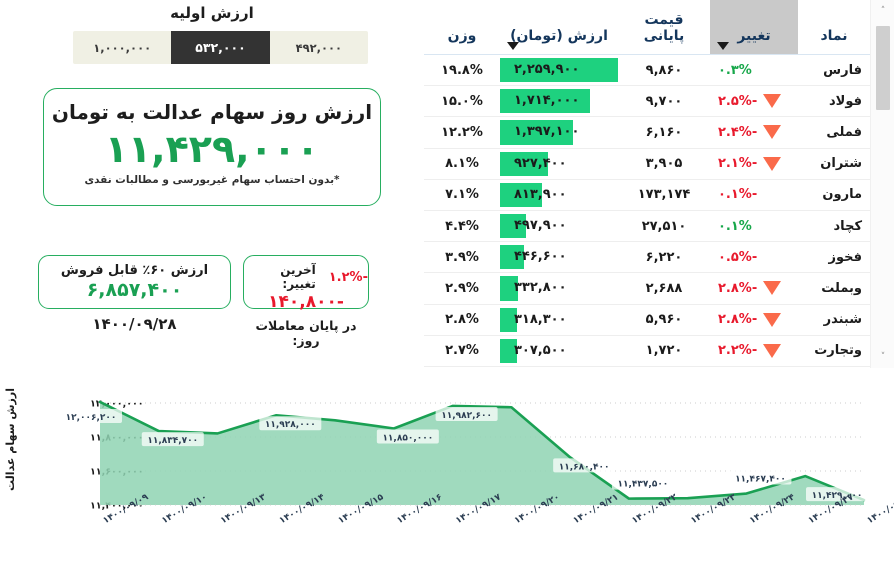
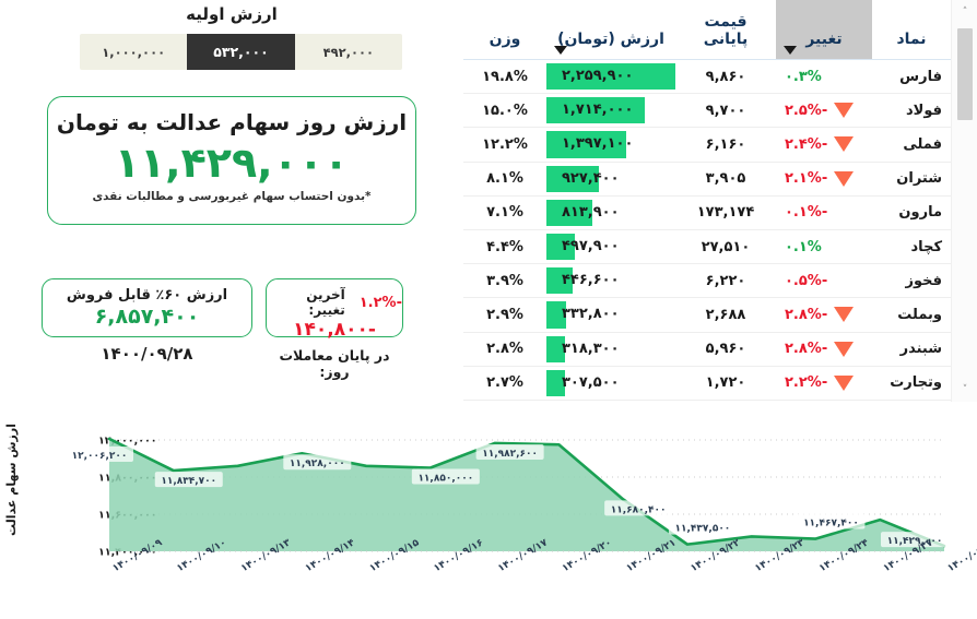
۱۴۰۰/۰۹/۱۳: 11820000 -> 11860000
۱۴۰۰/۰۹/۱۵: 11900000 -> 11860000
۱۴۰۰/۰۹/۲۳: 11440000 -> 11480000
